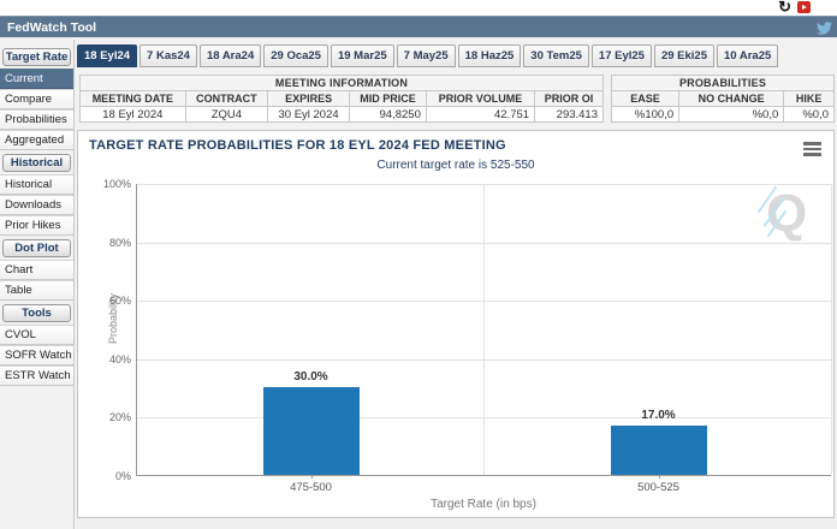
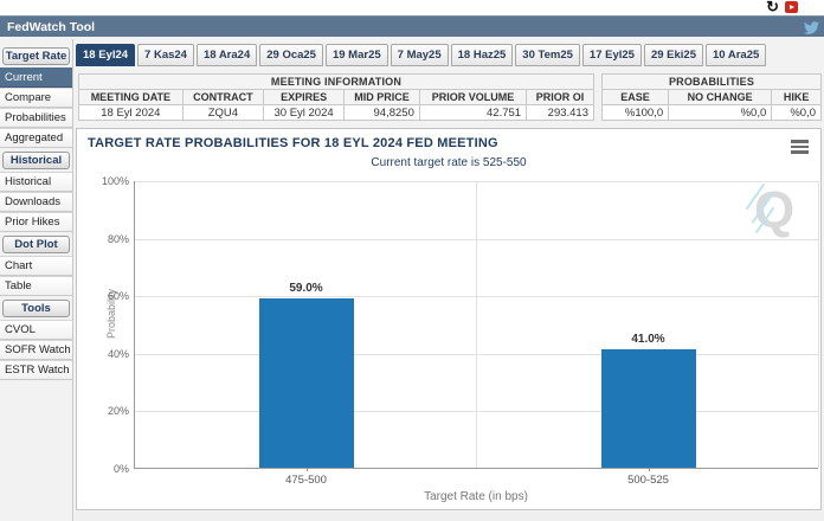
475-500: 30.0% -> 59.0%
500-525: 17.0% -> 41.0%
